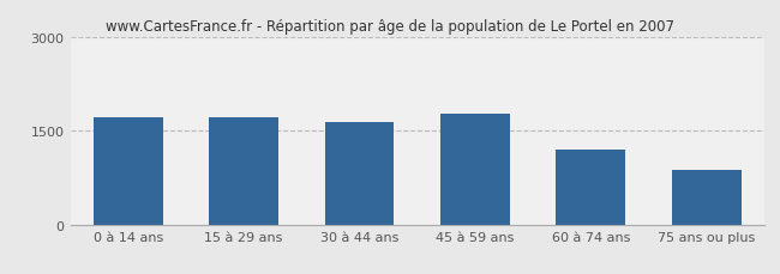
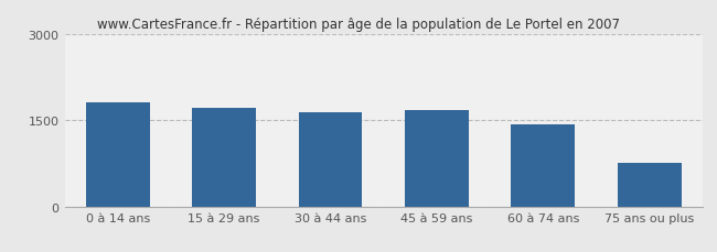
0 à 14 ans: 1720 -> 1820
45 à 59 ans: 1780 -> 1680
60 à 74 ans: 1200 -> 1430
75 ans ou plus: 880 -> 760
